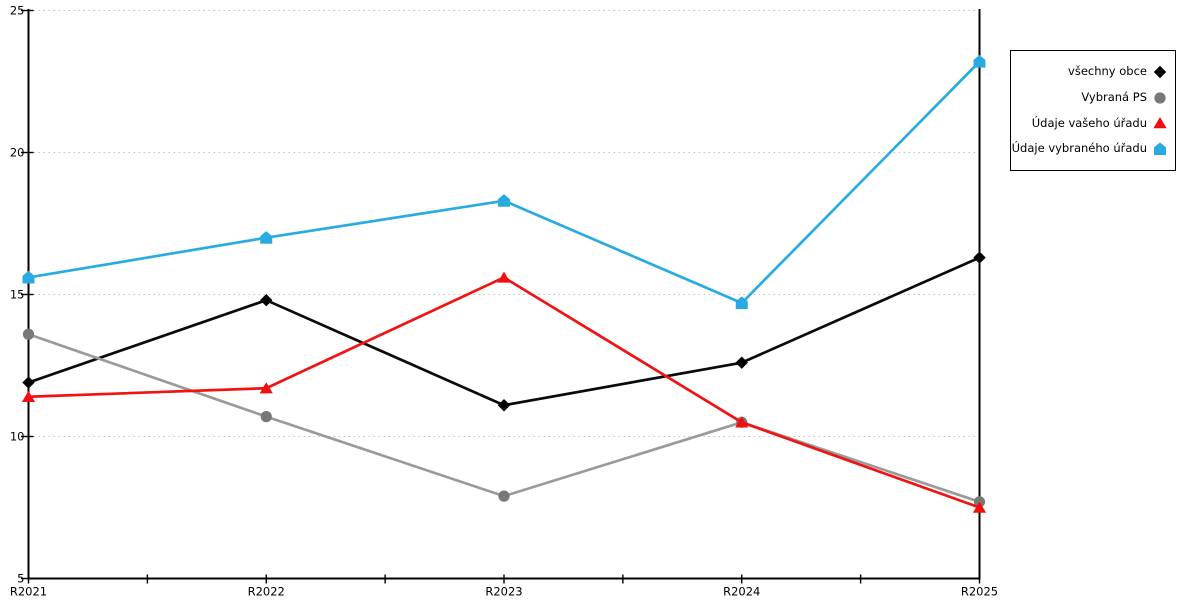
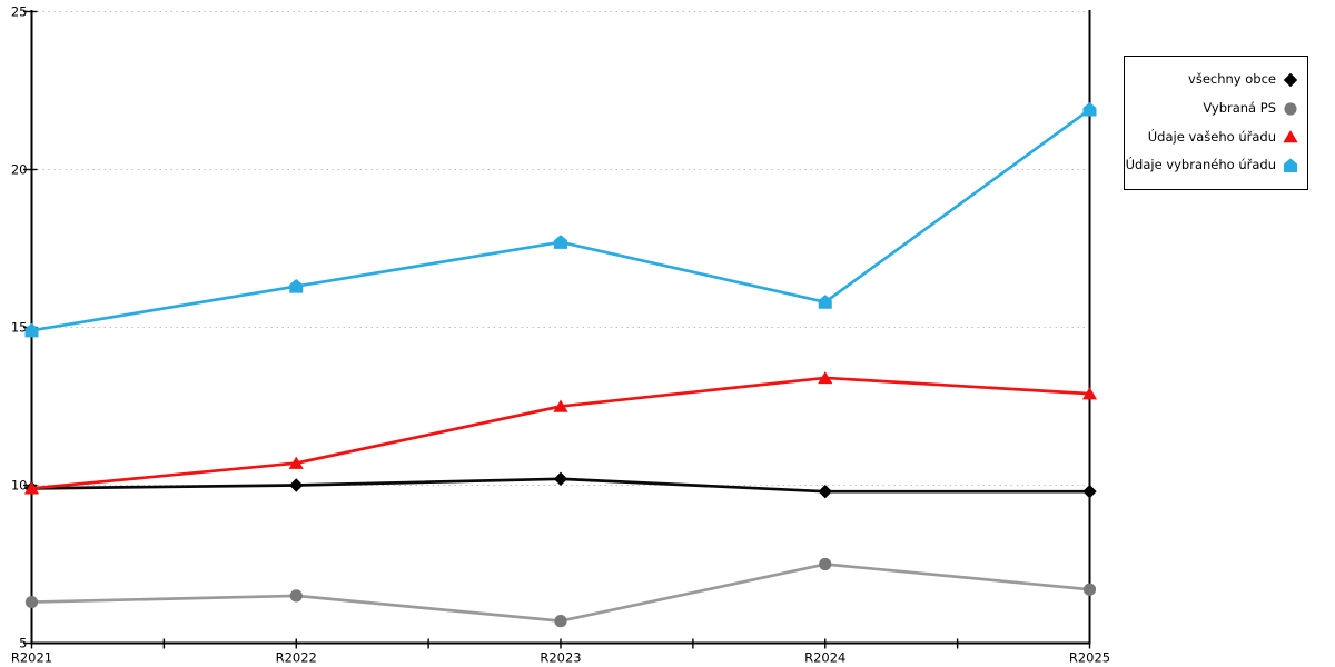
všechny obce/R2021: 11.9 -> 9.9
Vybraná PS/R2021: 13.6 -> 6.3
Údaje vašeho úřadu/R2021: 11.4 -> 9.9
Údaje vybraného úřadu/R2021: 15.6 -> 14.9
všechny obce/R2022: 14.8 -> 10.0
Vybraná PS/R2022: 10.7 -> 6.5
Údaje vašeho úřadu/R2022: 11.7 -> 10.7
Údaje vybraného úřadu/R2022: 17.0 -> 16.3
všechny obce/R2023: 11.1 -> 10.2
Vybraná PS/R2023: 7.9 -> 5.7
Údaje vašeho úřadu/R2023: 15.6 -> 12.5
Údaje vybraného úřadu/R2023: 18.3 -> 17.7
všechny obce/R2024: 12.6 -> 9.8
Vybraná PS/R2024: 10.5 -> 7.5
Údaje vašeho úřadu/R2024: 10.5 -> 13.4
Údaje vybraného úřadu/R2024: 14.7 -> 15.8
všechny obce/R2025: 16.3 -> 9.8
Vybraná PS/R2025: 7.7 -> 6.7
Údaje vašeho úřadu/R2025: 7.5 -> 12.9
Údaje vybraného úřadu/R2025: 23.2 -> 21.9
